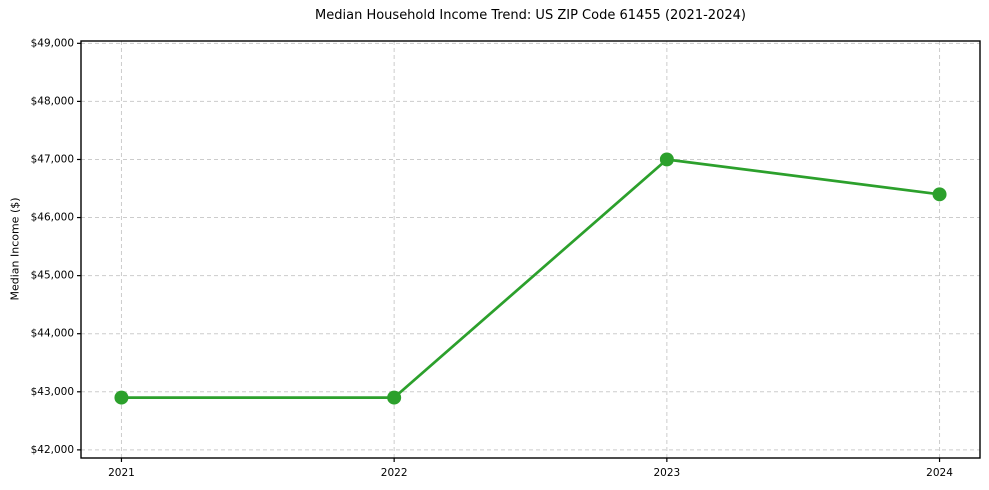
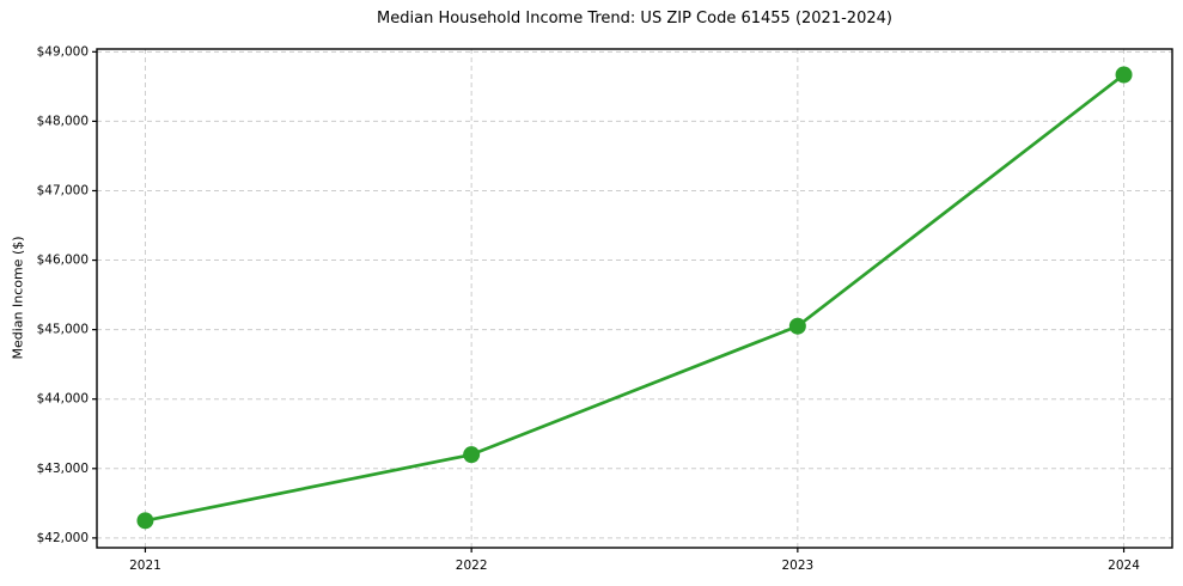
2021: $42900 -> $42200
2022: $42900 -> $43200
2023: $47000 -> $45000
2024: $46400 -> $48700
